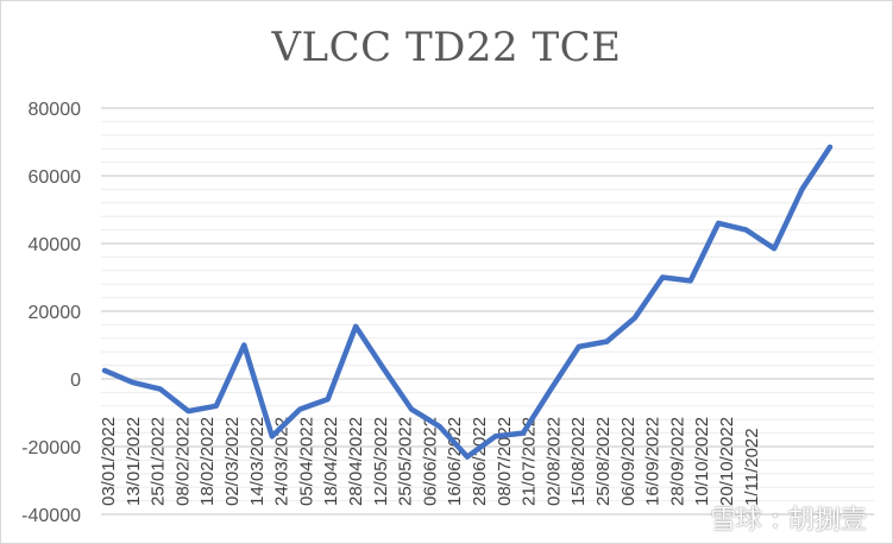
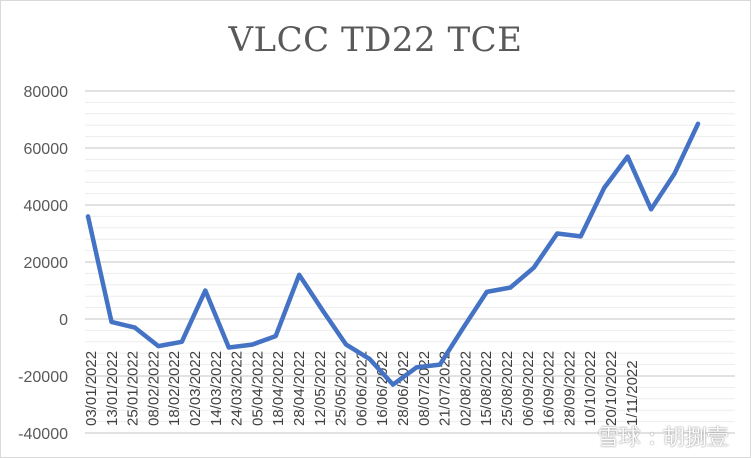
03/01/2022: 2000 -> 36000
14/03/2022: -17000 -> -10000
28/09/2022: 44000 -> 57000
20/10/2022: 56000 -> 51000
